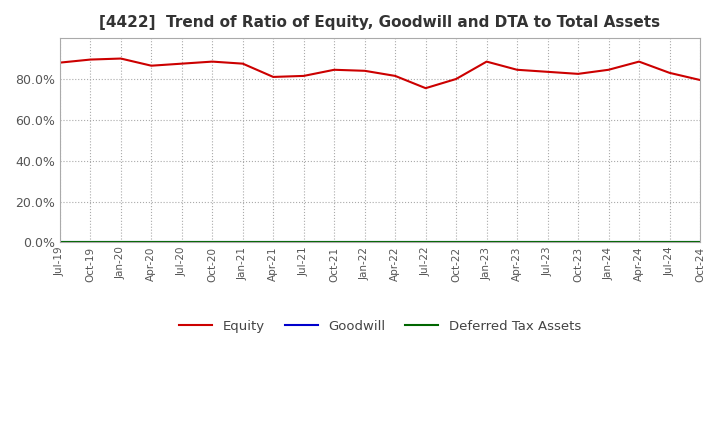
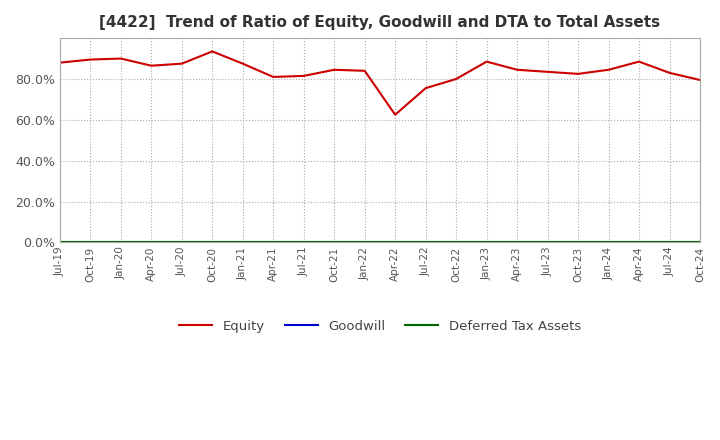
Equity/Oct-20: 88.5% -> 93.5%
Equity/Apr-22: 81.5% -> 62.5%
